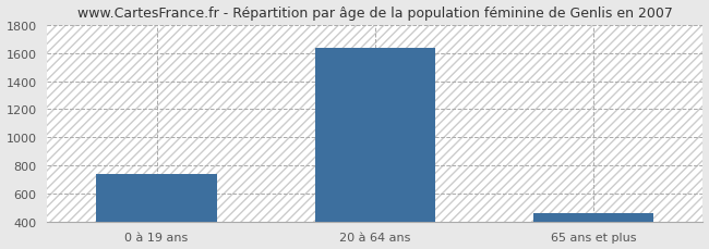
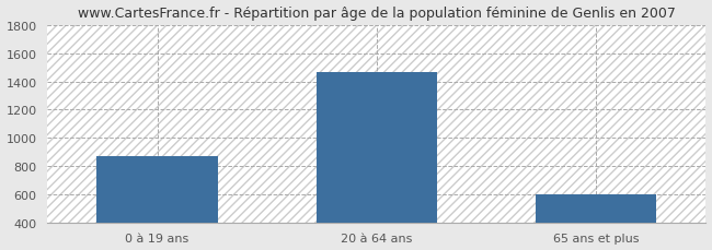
0 à 19 ans: 740 -> 870
20 à 64 ans: 1640 -> 1470
65 ans et plus: 460 -> 600
